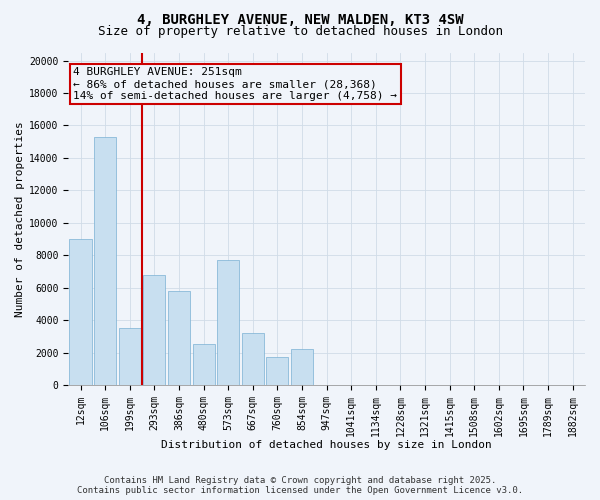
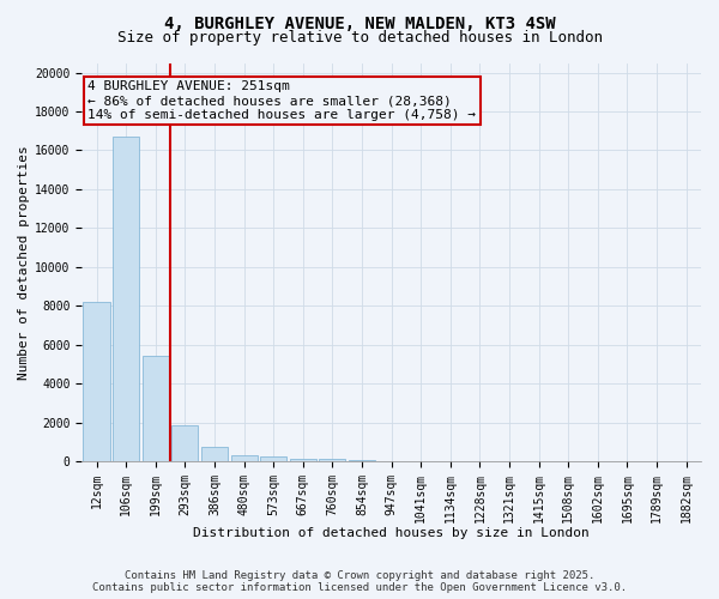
12sqm: 9000 -> 8200
106sqm: 15300 -> 16700
199sqm: 3500 -> 5400
293sqm: 6800 -> 1800
386sqm: 5800 -> 800
480sqm: 2500 -> 300
573sqm: 7700 -> 200
667sqm: 3200 -> 200
760sqm: 1700 -> 100
854sqm: 2200 -> 100
